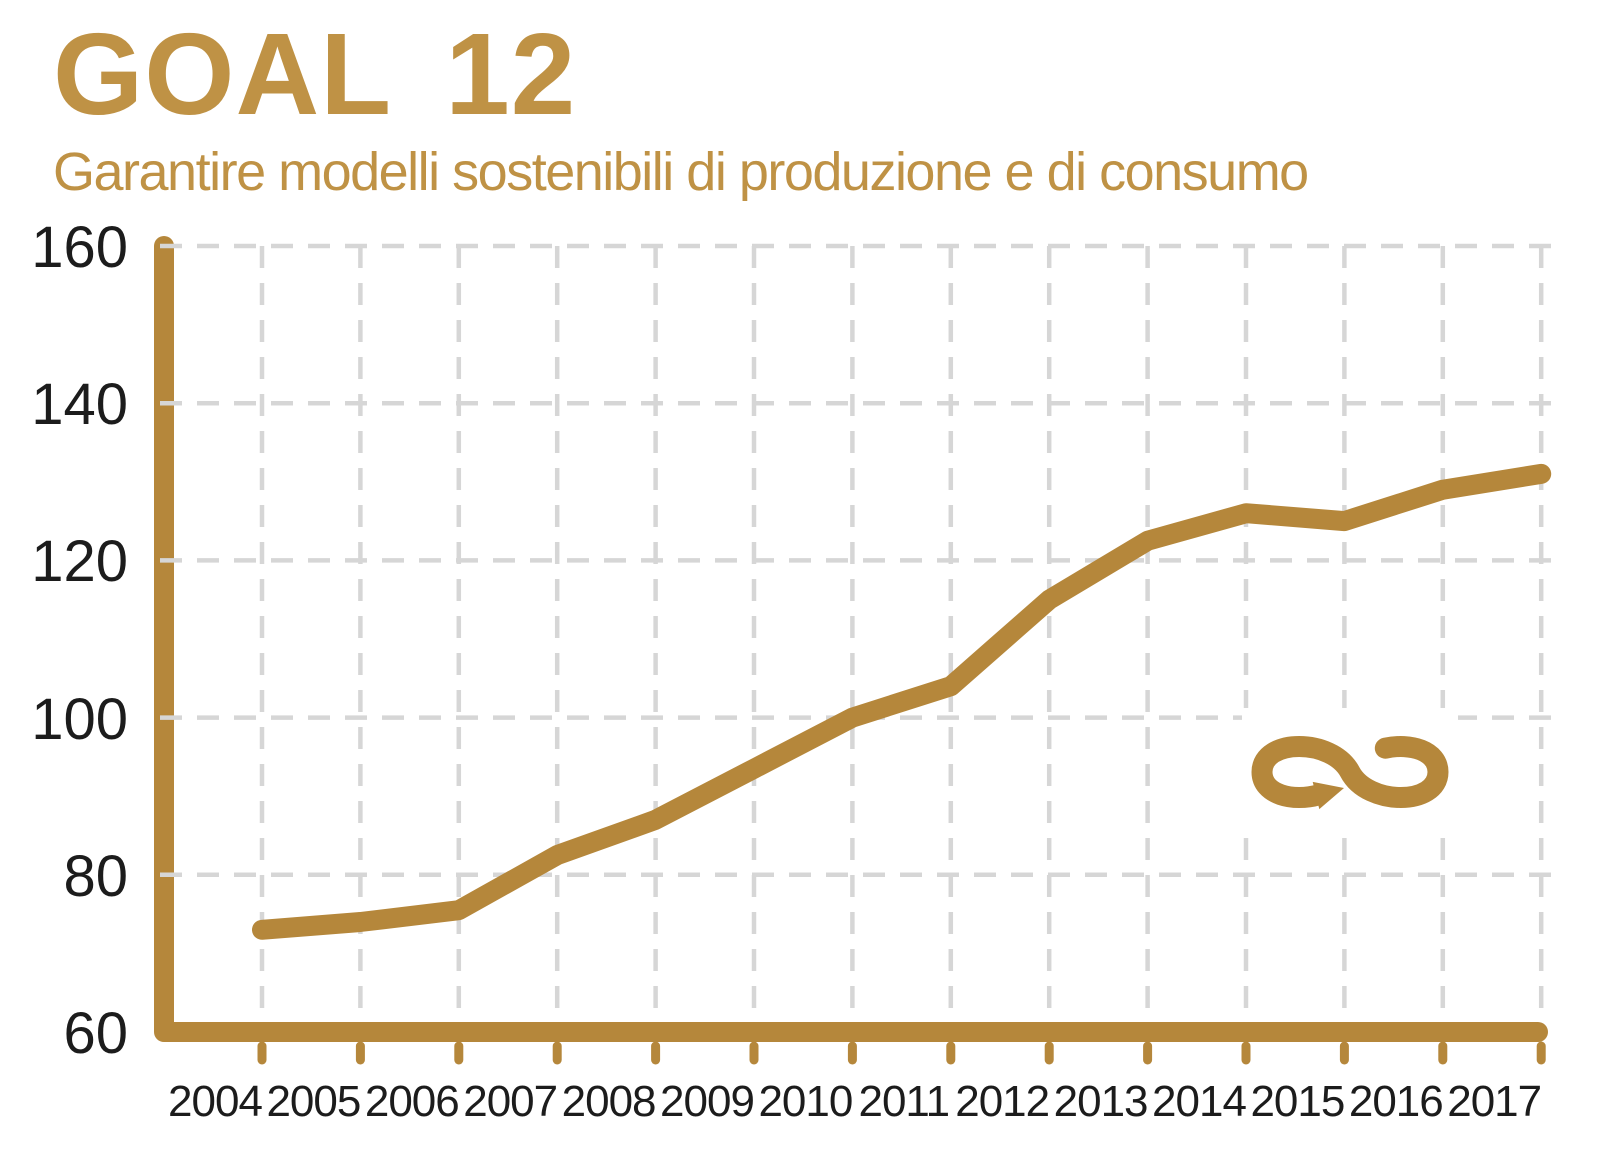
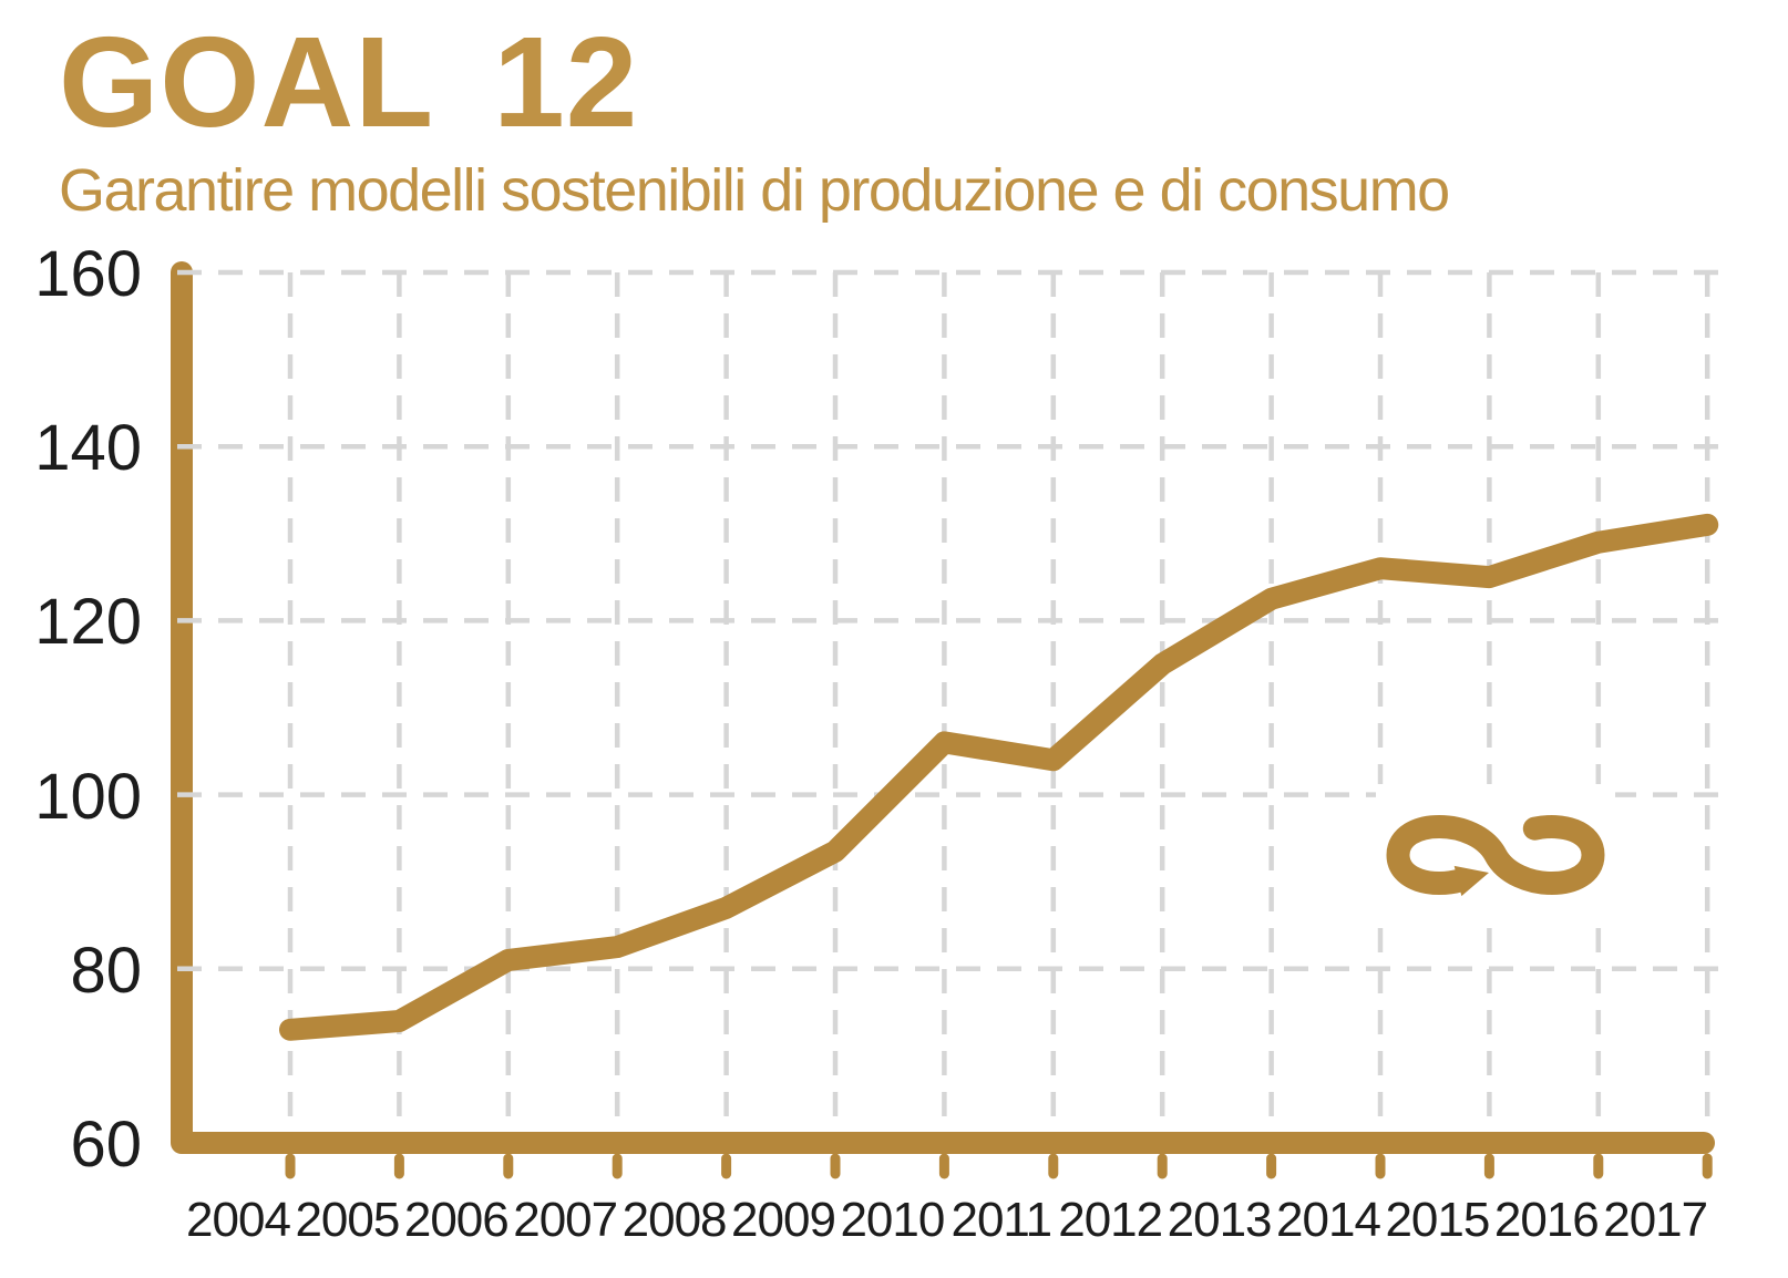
2006: 76 -> 81
2010: 100 -> 106
